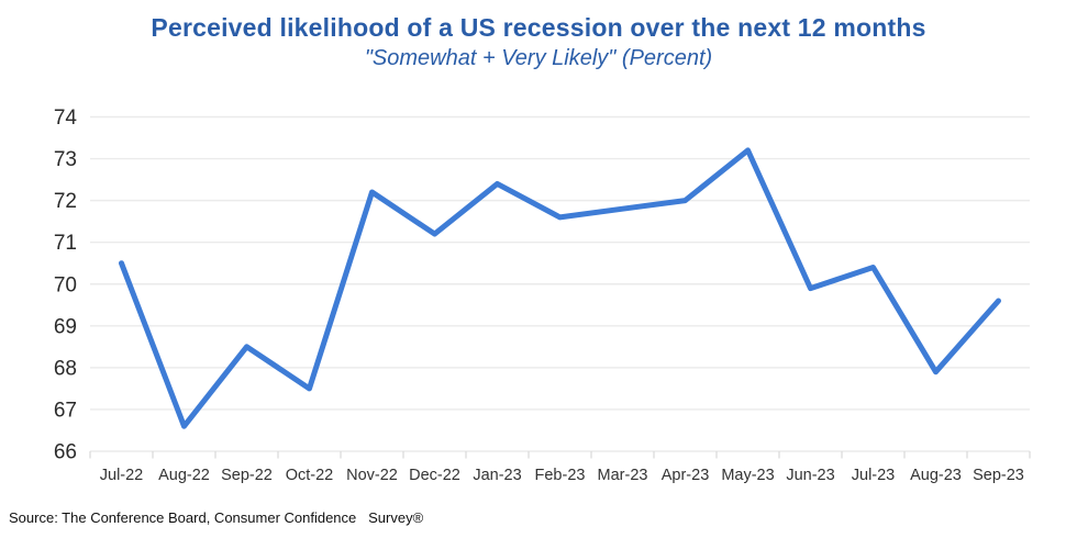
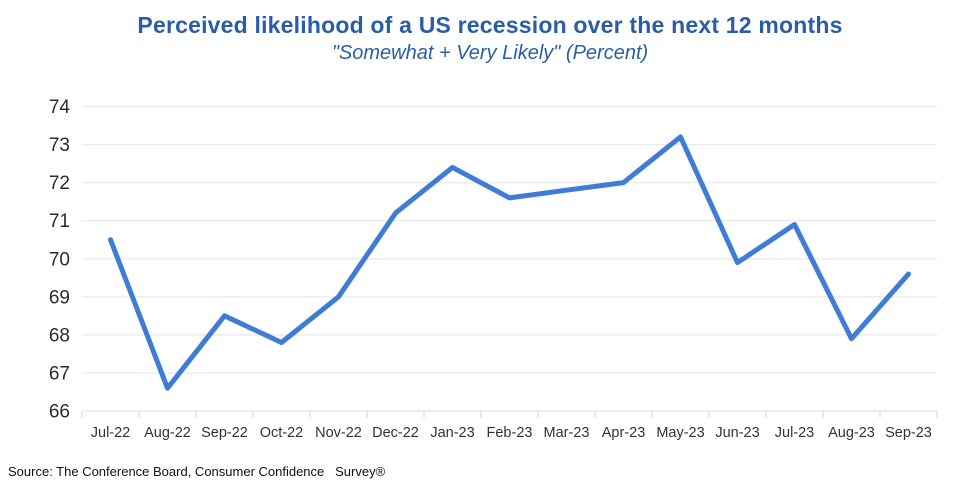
Oct-22: 67.5 -> 67.8
Nov-22: 72.2 -> 69.0
Jul-23: 70.4 -> 70.9
